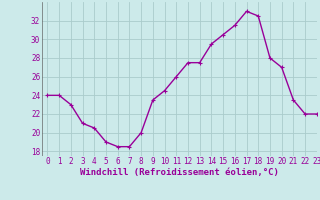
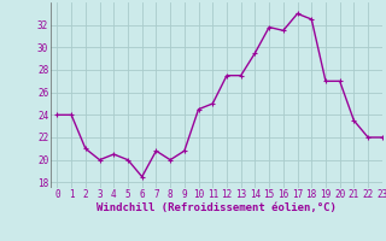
2: 23.0 -> 21.0
3: 21.0 -> 20.0
5: 19.0 -> 20.0
7: 18.5 -> 20.8
9: 23.5 -> 20.8
11: 26.0 -> 25.0
15: 30.5 -> 31.8
19: 28.0 -> 27.0
